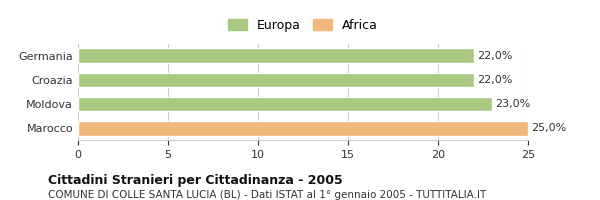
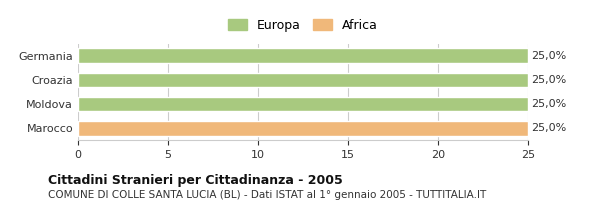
Germania: 22,0% -> 25,0%
Croazia: 22,0% -> 25,0%
Moldova: 23,0% -> 25,0%
